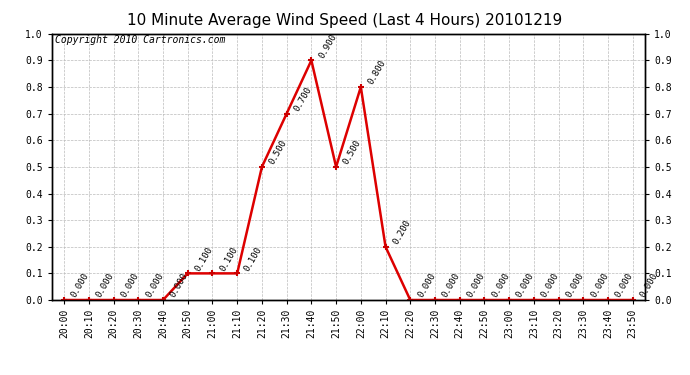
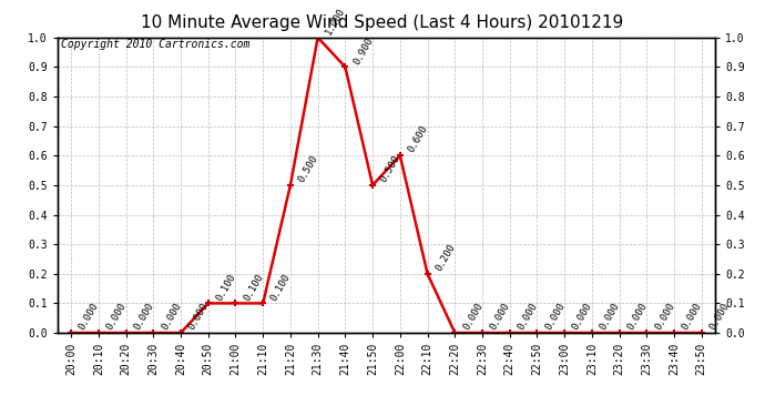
21:30: 0.7 -> 1.0
22:00: 0.800 -> 0.600
